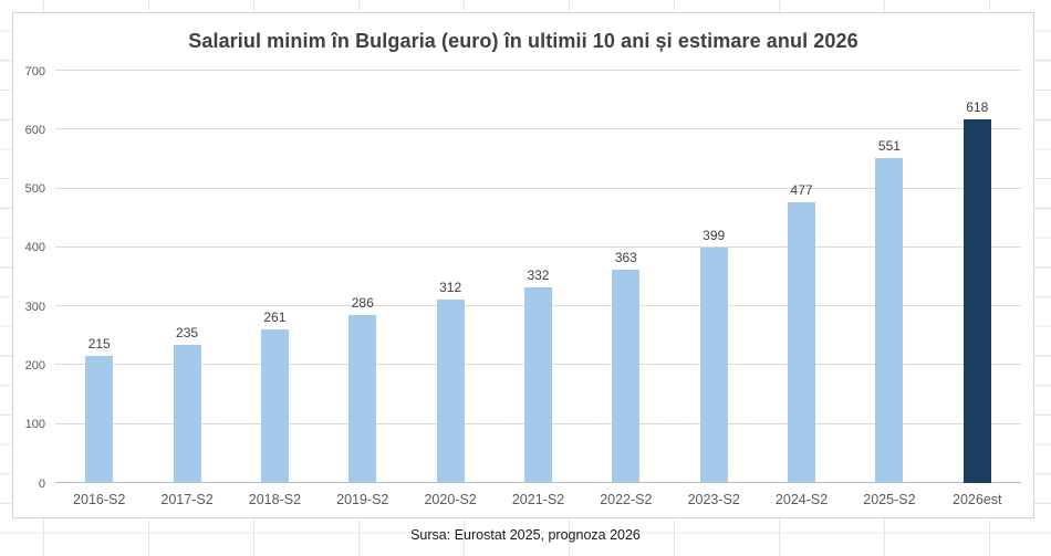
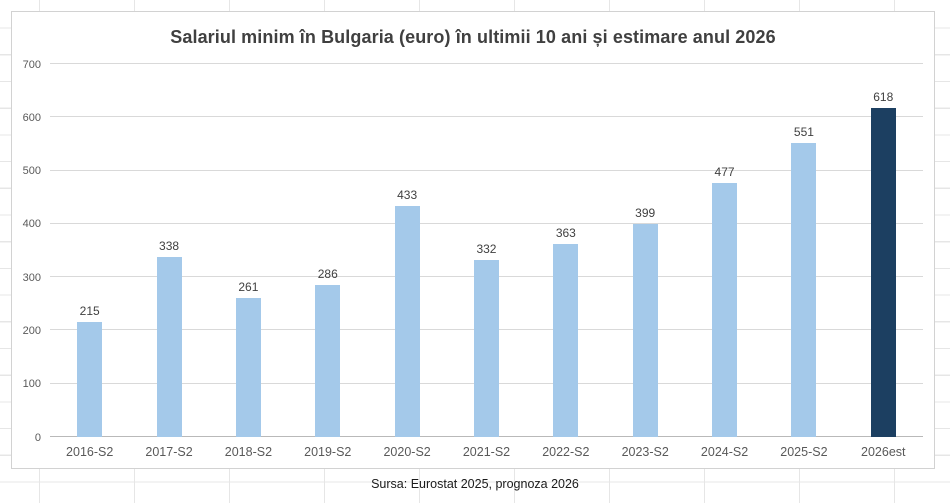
2017-S2: 235 -> 338
2020-S2: 312 -> 433
